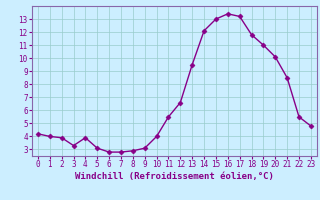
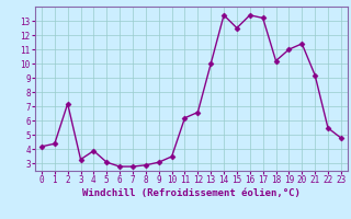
1: 4.0 -> 4.4
2: 3.9 -> 7.2
10: 4.0 -> 3.5
11: 5.5 -> 6.2
13: 9.5 -> 10.0
14: 12.1 -> 13.4
15: 13.0 -> 12.5
18: 11.8 -> 10.2
20: 10.1 -> 11.4
21: 8.5 -> 9.2
